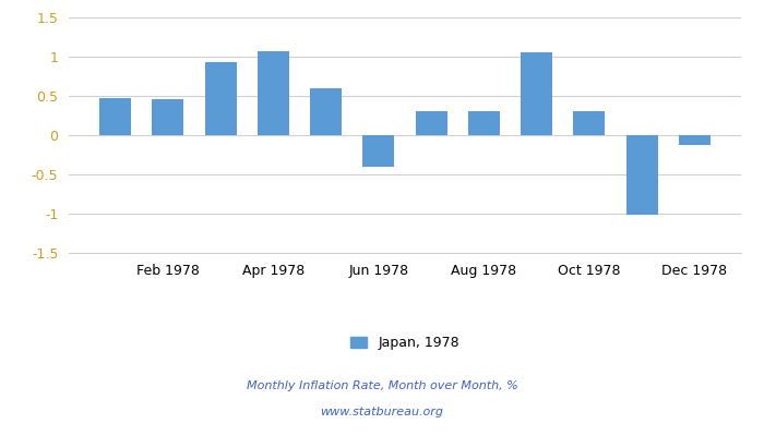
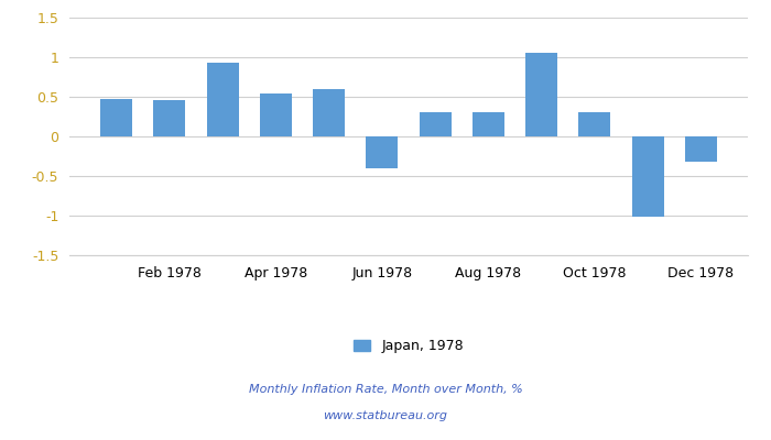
Apr 1978: 1.07 -> 0.54
Dec 1978: -0.13 -> -0.32
